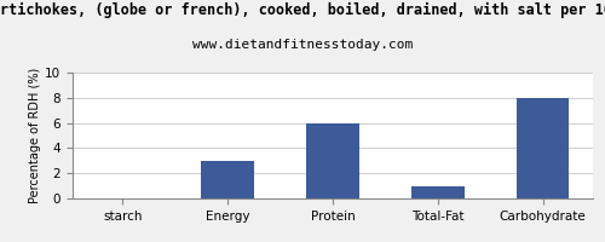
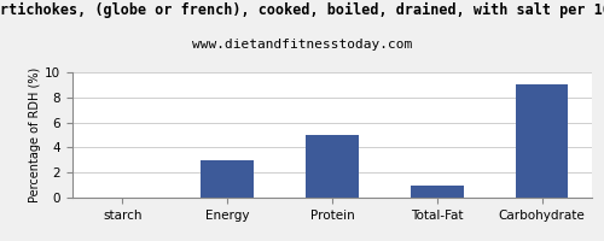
Protein: 6 -> 5
Carbohydrate: 8 -> 9
